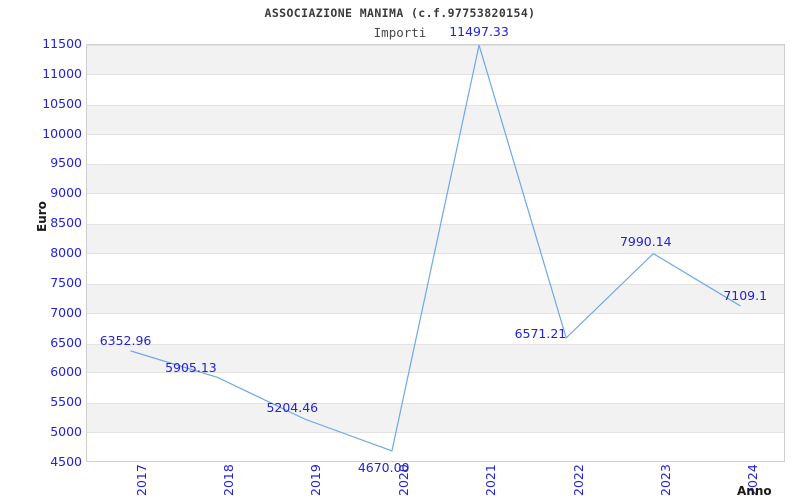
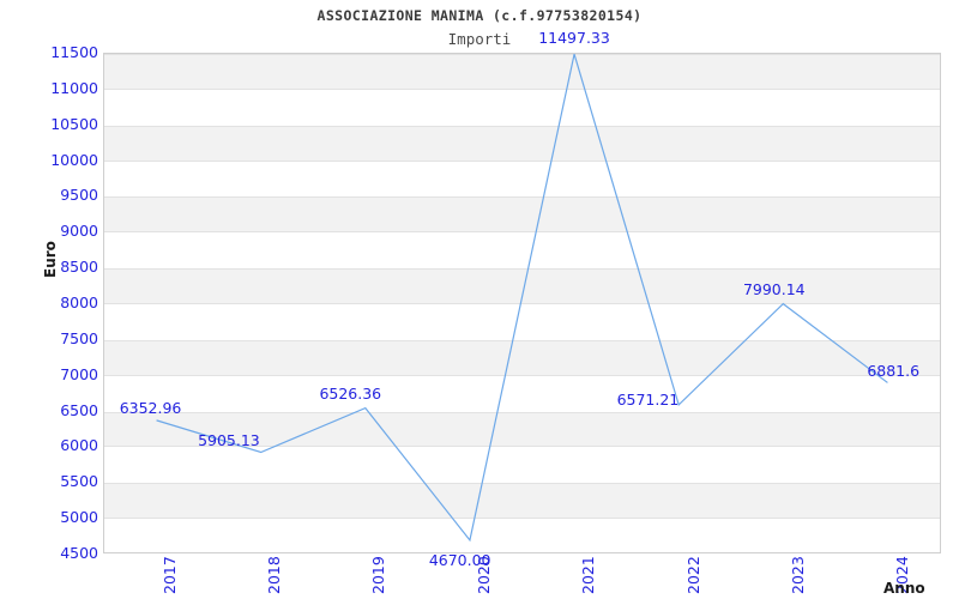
2019: 5204.46 -> 6526.36
2024: 7109.1 -> 6881.6
